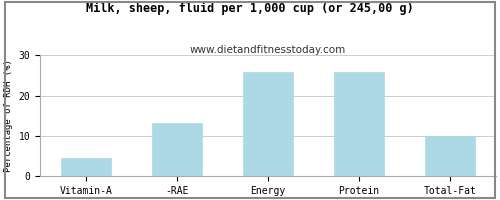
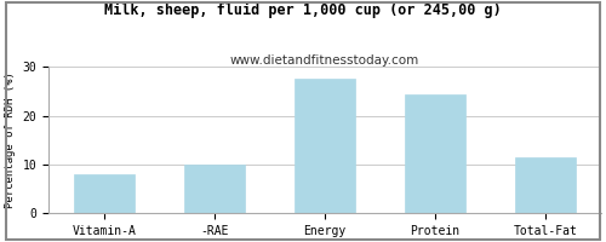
Vitamin-A: 4.5 -> 8.0
-RAE: 13.2 -> 10.0
Energy: 26.0 -> 27.5
Protein: 25.8 -> 24.5
Total-Fat: 10.0 -> 11.5
